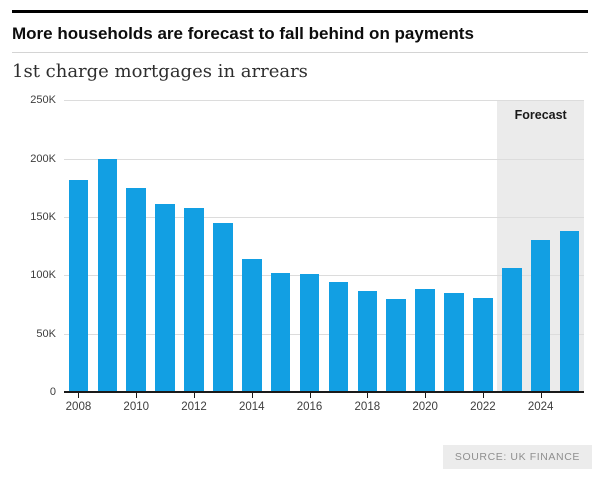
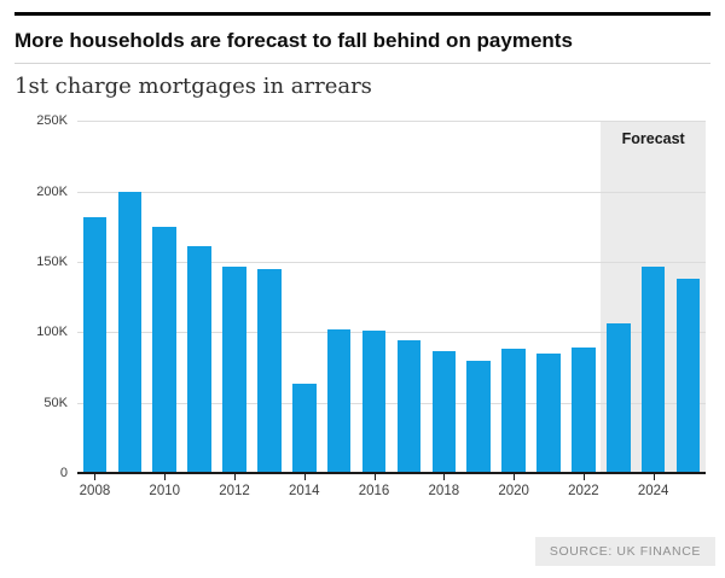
2012: 158K -> 147K
2014: 114K -> 64K
2022: 81K -> 89K
2024: 130K -> 147K
